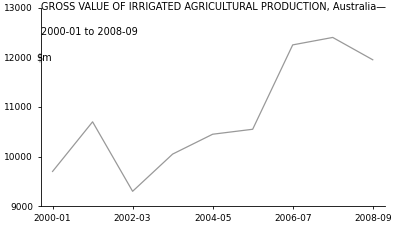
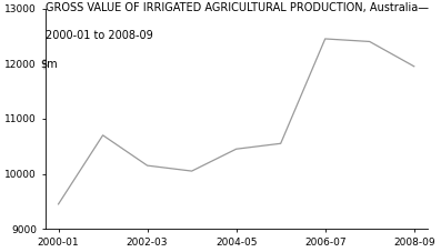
2000-01: 9700 -> 9450
2002-03: 9300 -> 10150
2006-07: 12250 -> 12450
